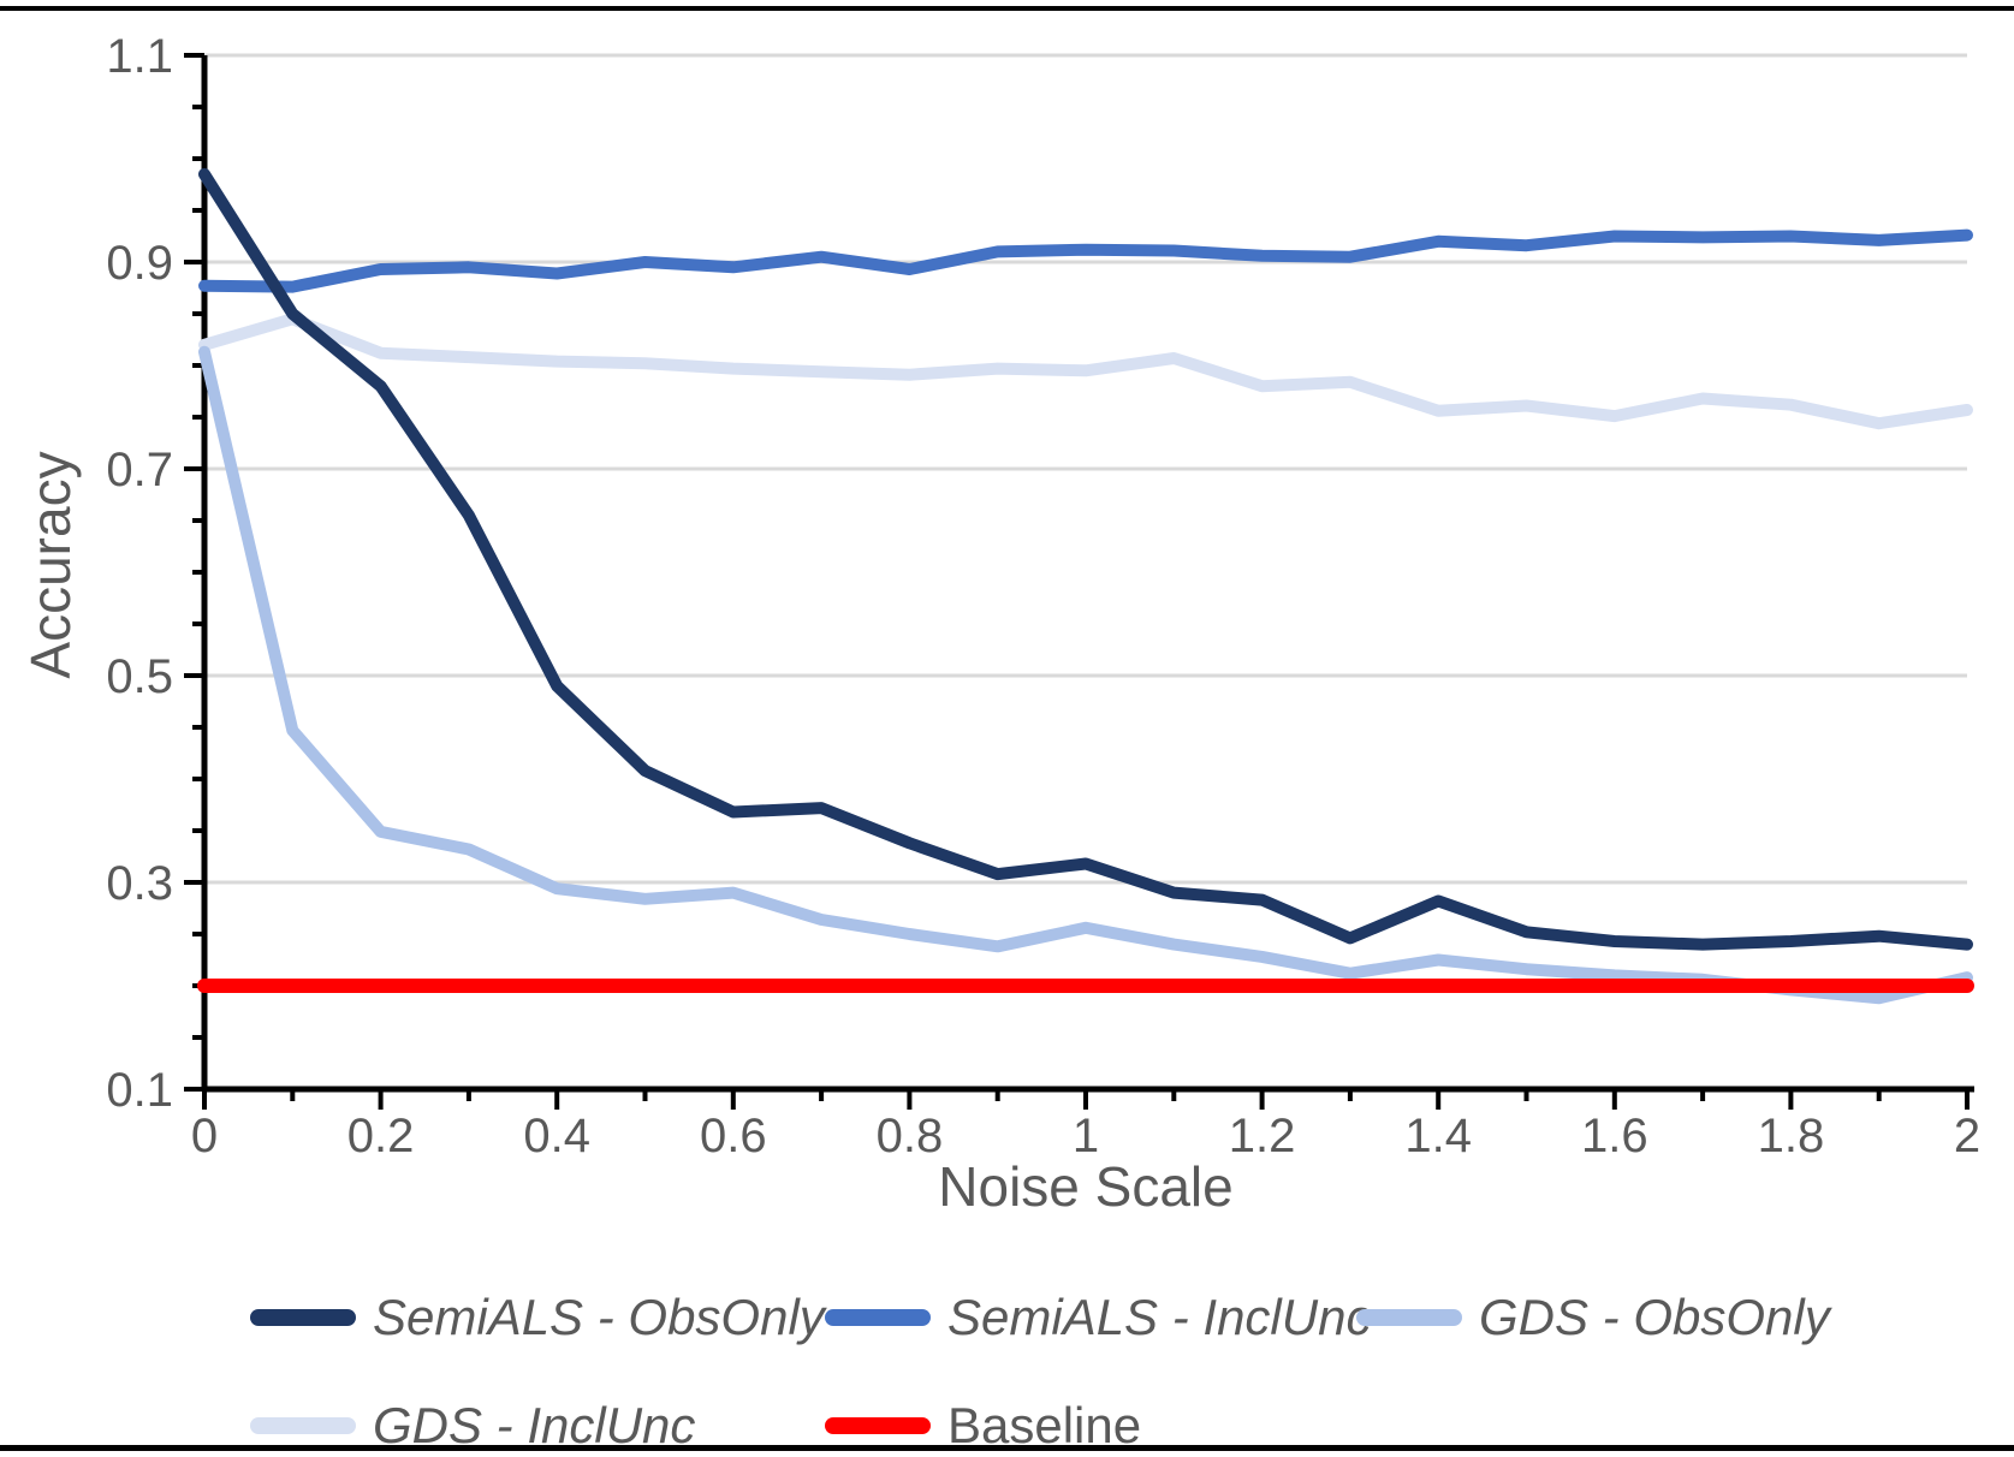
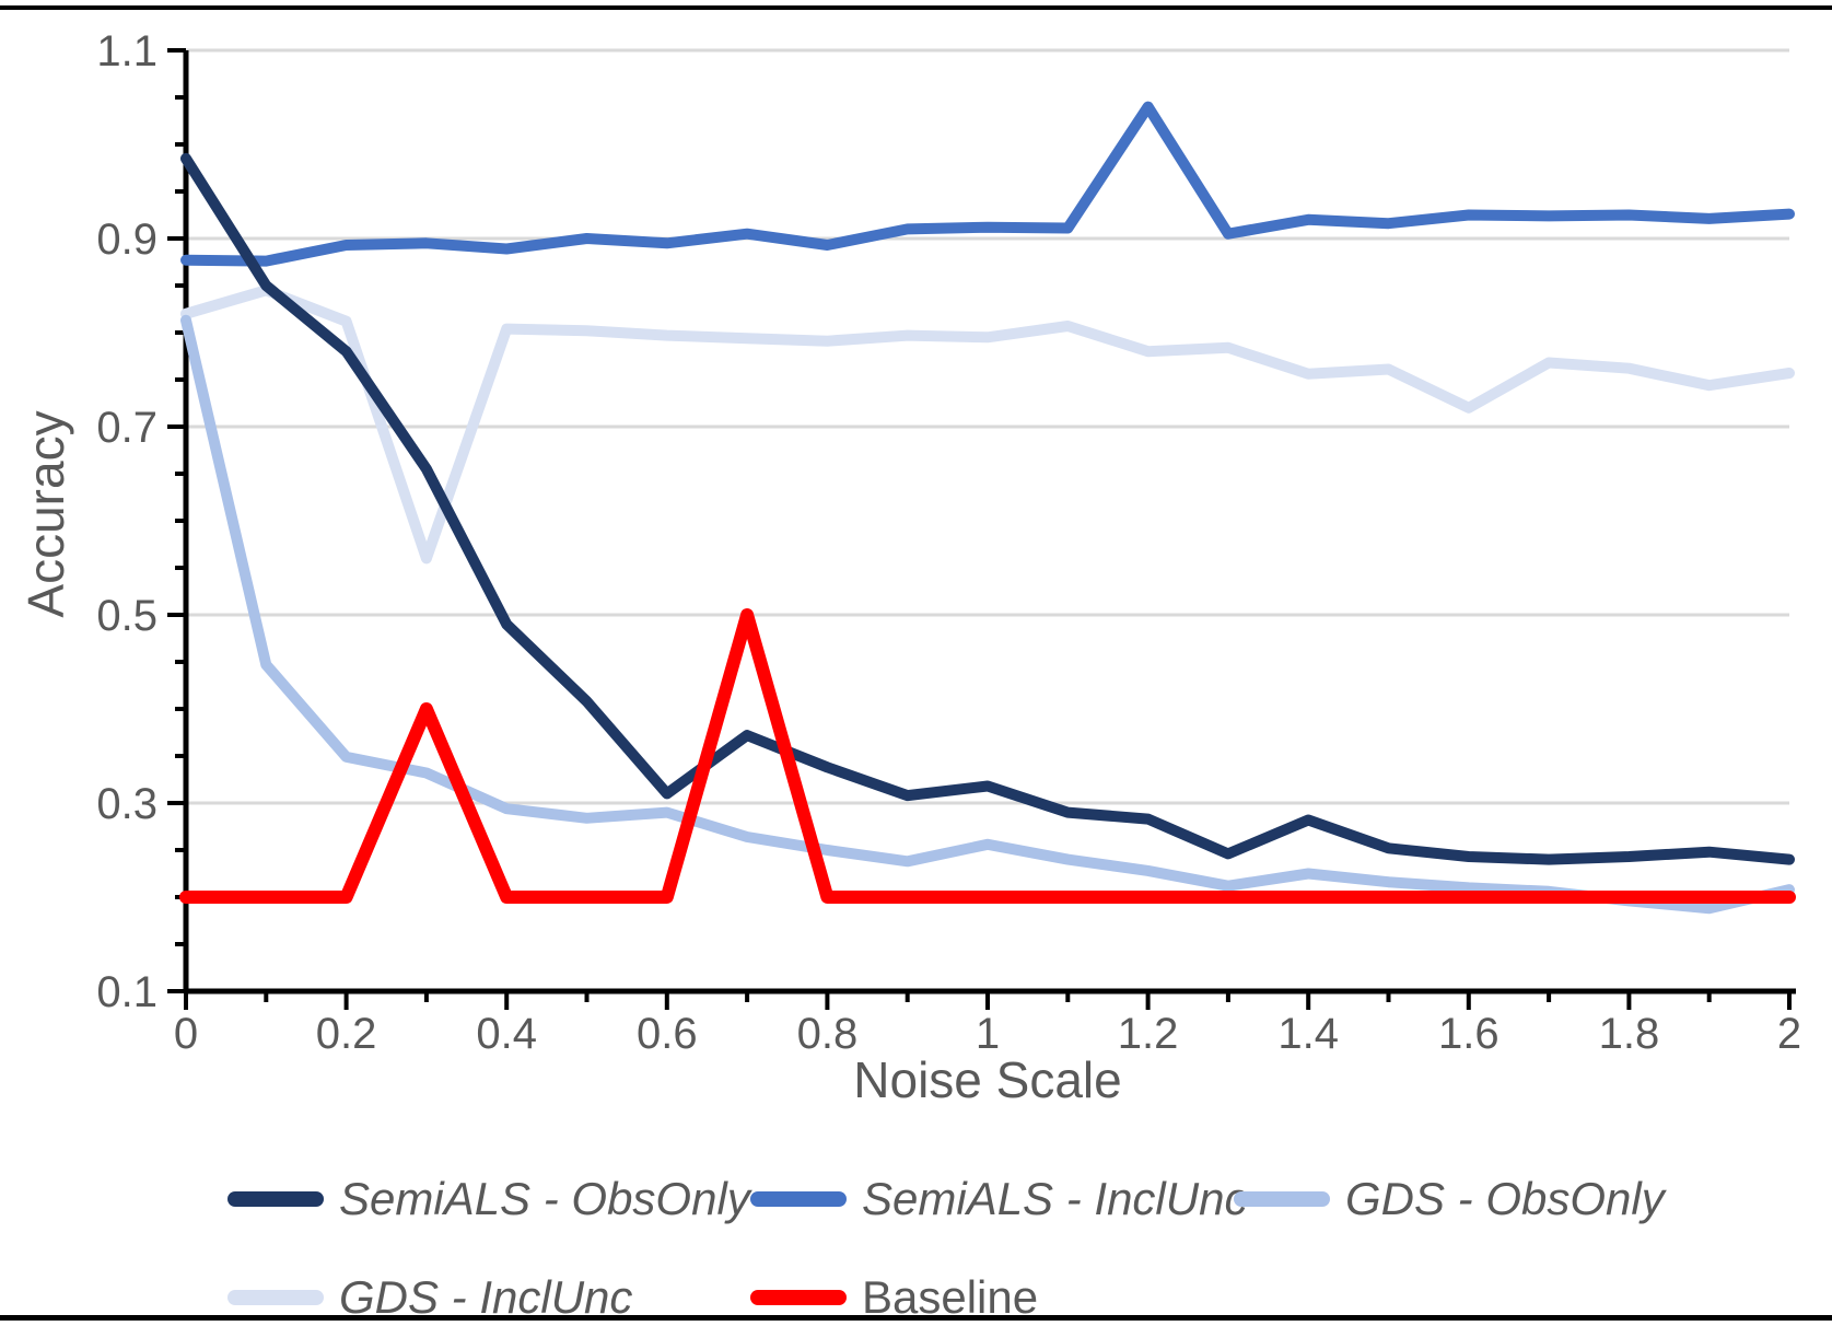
GDS - InclUnc/0.3: 0,81 -> 0,56
Baseline/0.3: 0,2 -> 0,4
SemiALS - ObsOnly/0.6: 0,37 -> 0,31
Baseline/0.7: 0,2 -> 0,5
SemiALS - InclUnc/1.2: 0,91 -> 1,04
GDS - InclUnc/1.6: 0,75 -> 0,72
